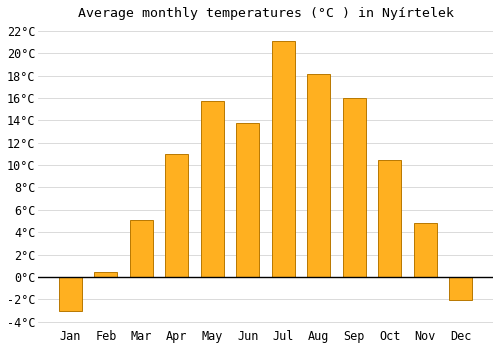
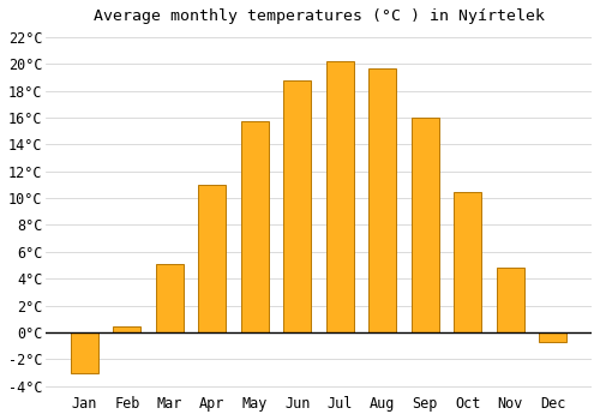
Jun: 13.8°C -> 18.8°C
Jul: 21.1°C -> 20.2°C
Aug: 18.1°C -> 19.7°C
Dec: -2.1°C -> -0.7°C
